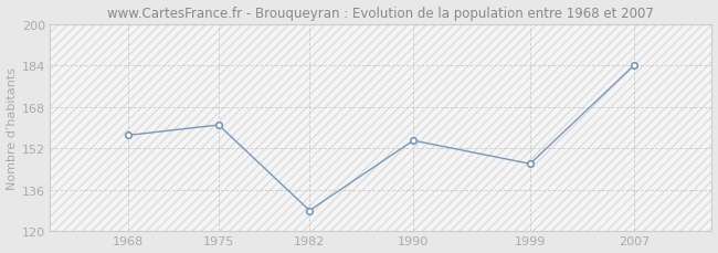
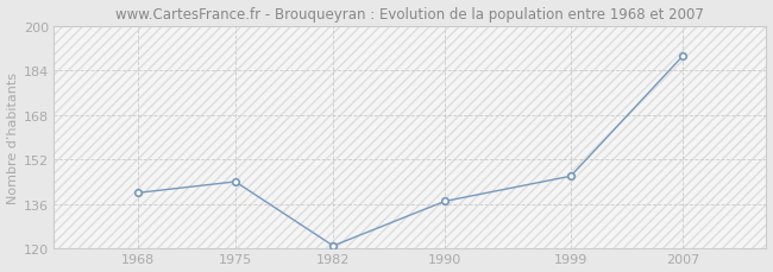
1968: 157 -> 140
1975: 161 -> 144
1982: 128 -> 121
1990: 155 -> 137
2007: 184 -> 189
